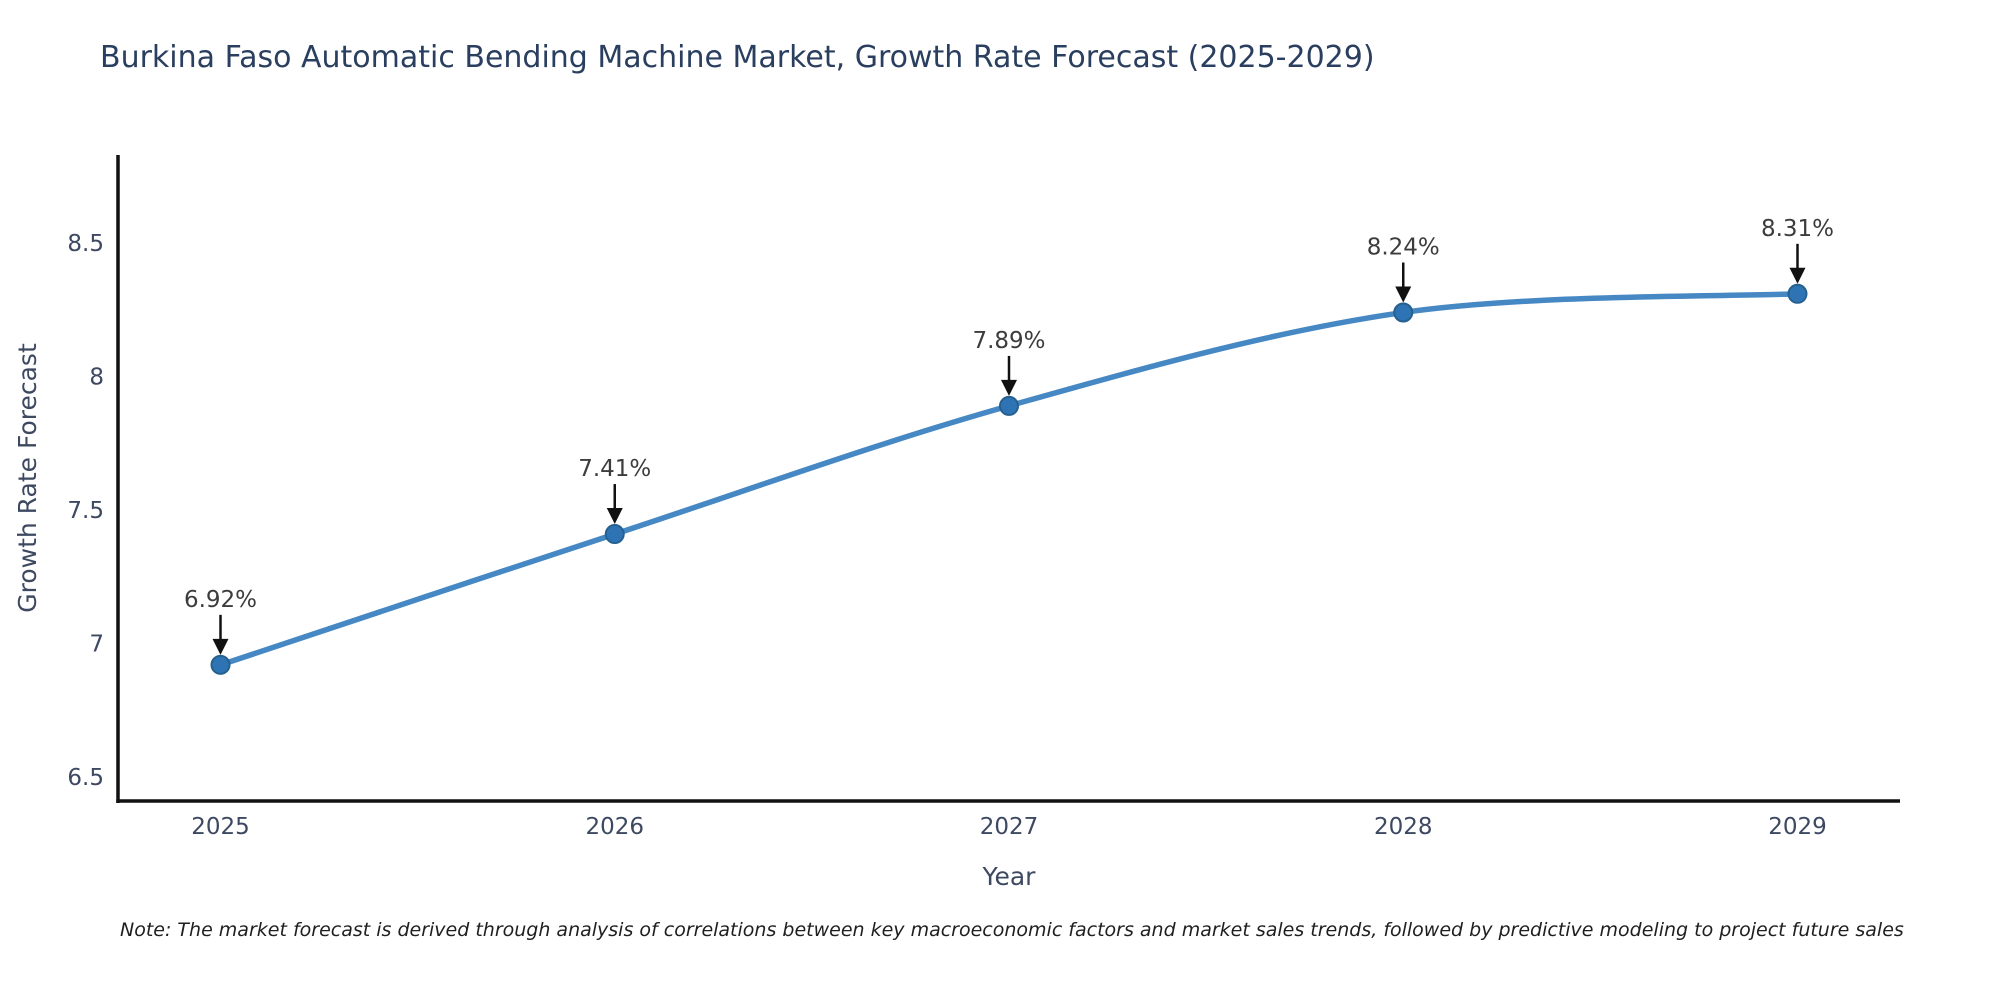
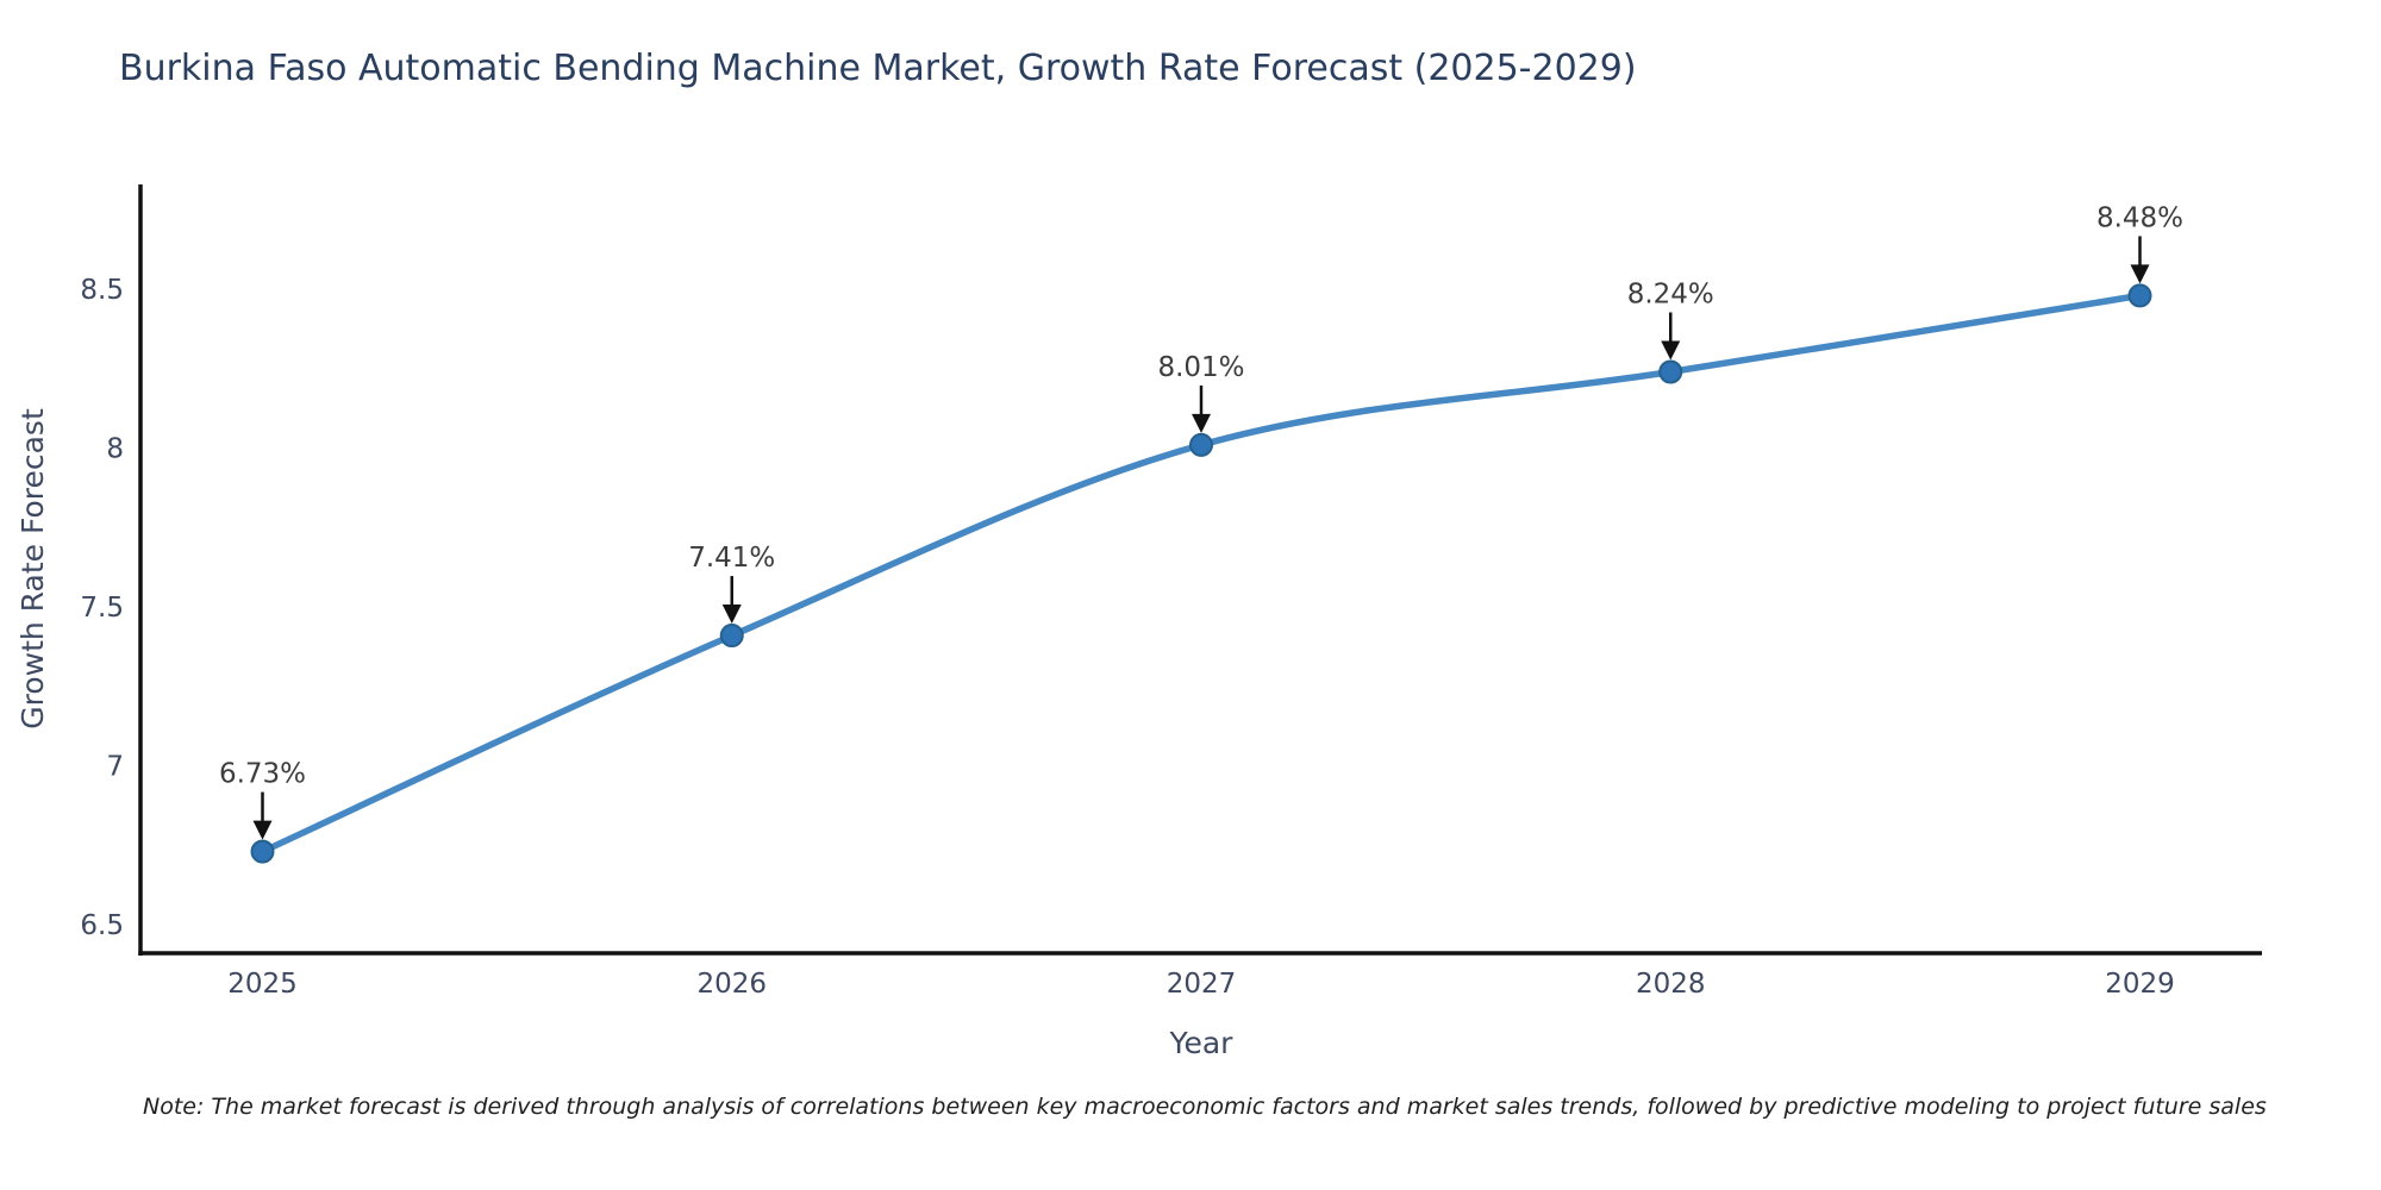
2025: 6.92% -> 6.73%
2027: 7.89% -> 8.01%
2029: 8.31% -> 8.48%
